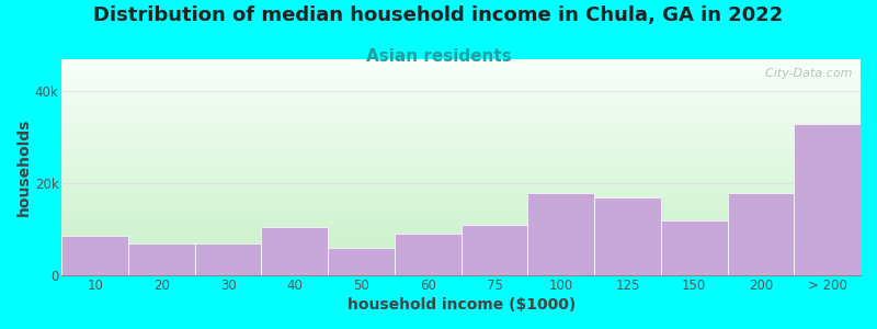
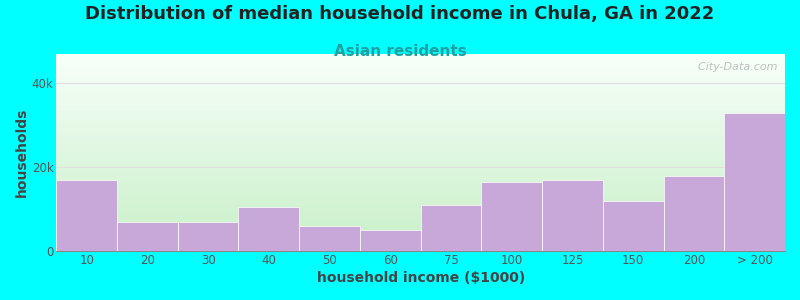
10: 8.5k -> 17.0k
60: 9.0k -> 5.0k
100: 18.0k -> 16.5k
